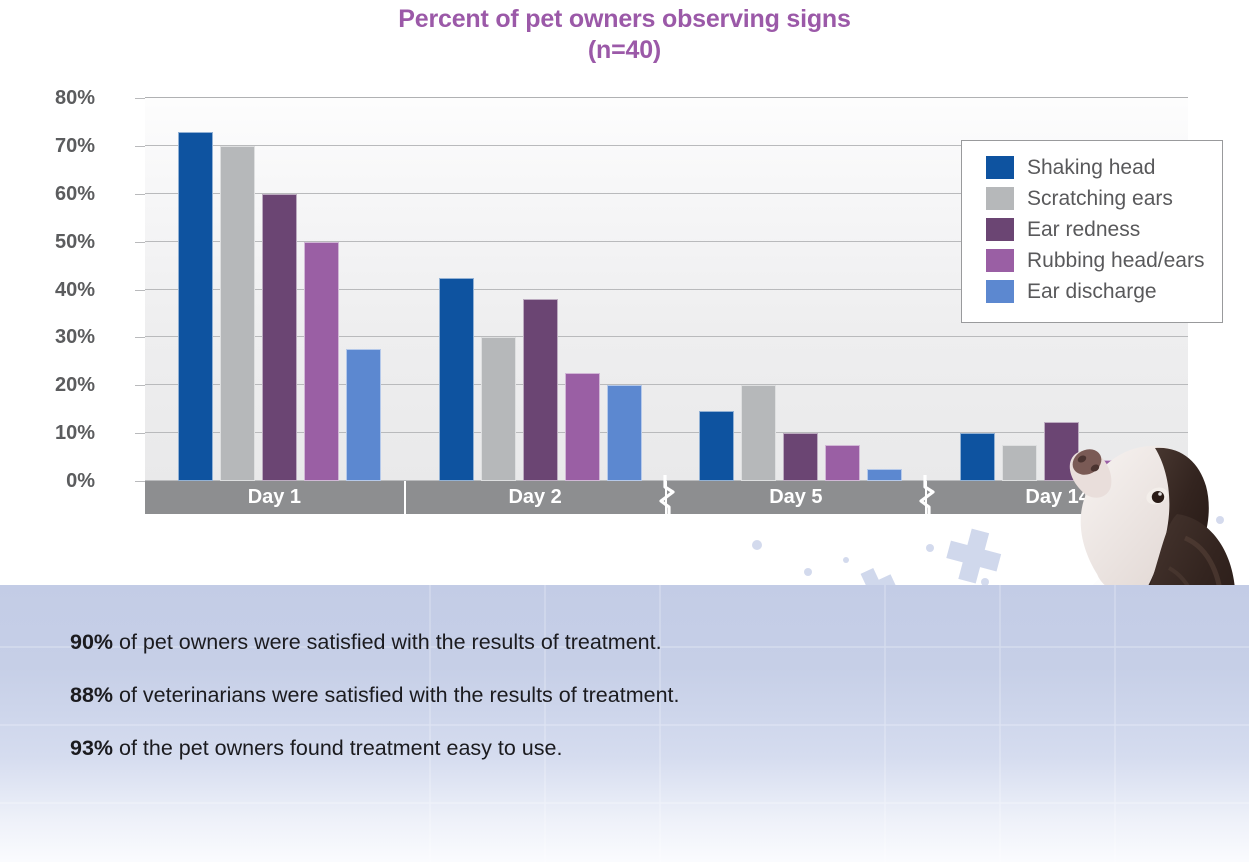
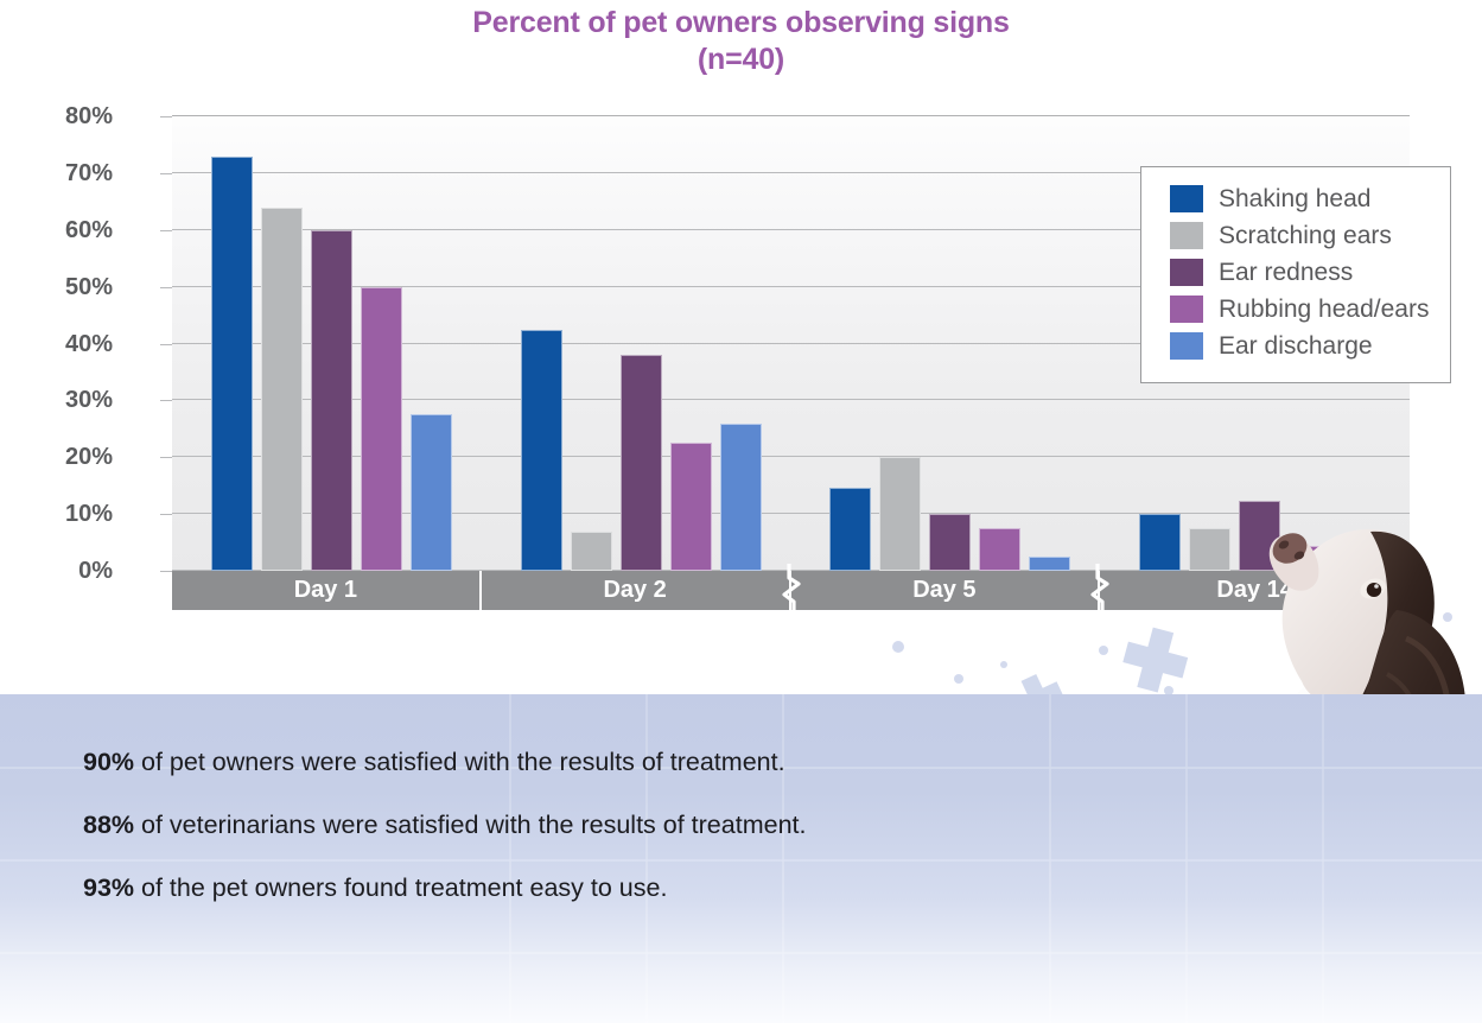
Scratching ears/Day 1: 70% -> 64%
Scratching ears/Day 2: 30% -> 7%
Ear discharge/Day 2: 20% -> 26%
